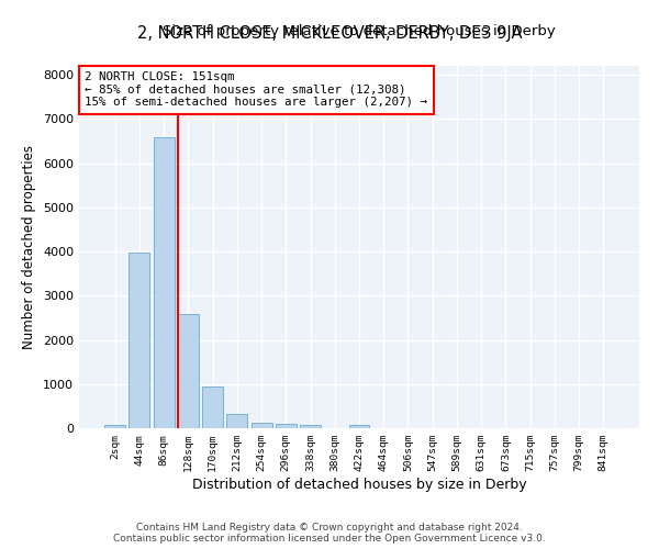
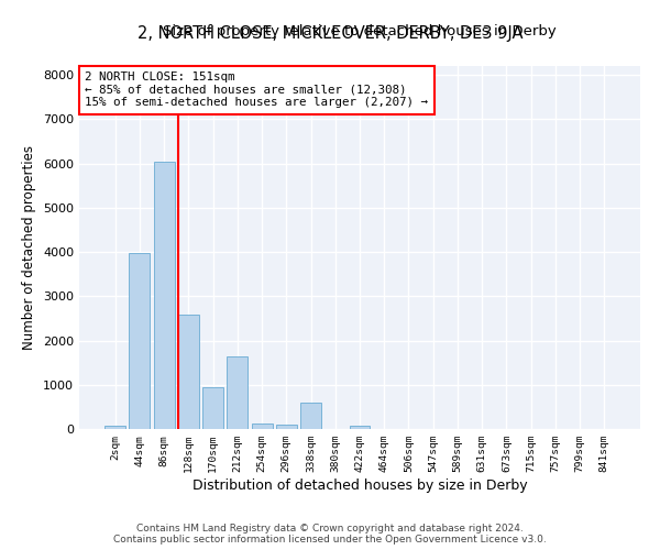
86sqm: 6580 -> 6050
212sqm: 320 -> 1650
338sqm: 60 -> 600
